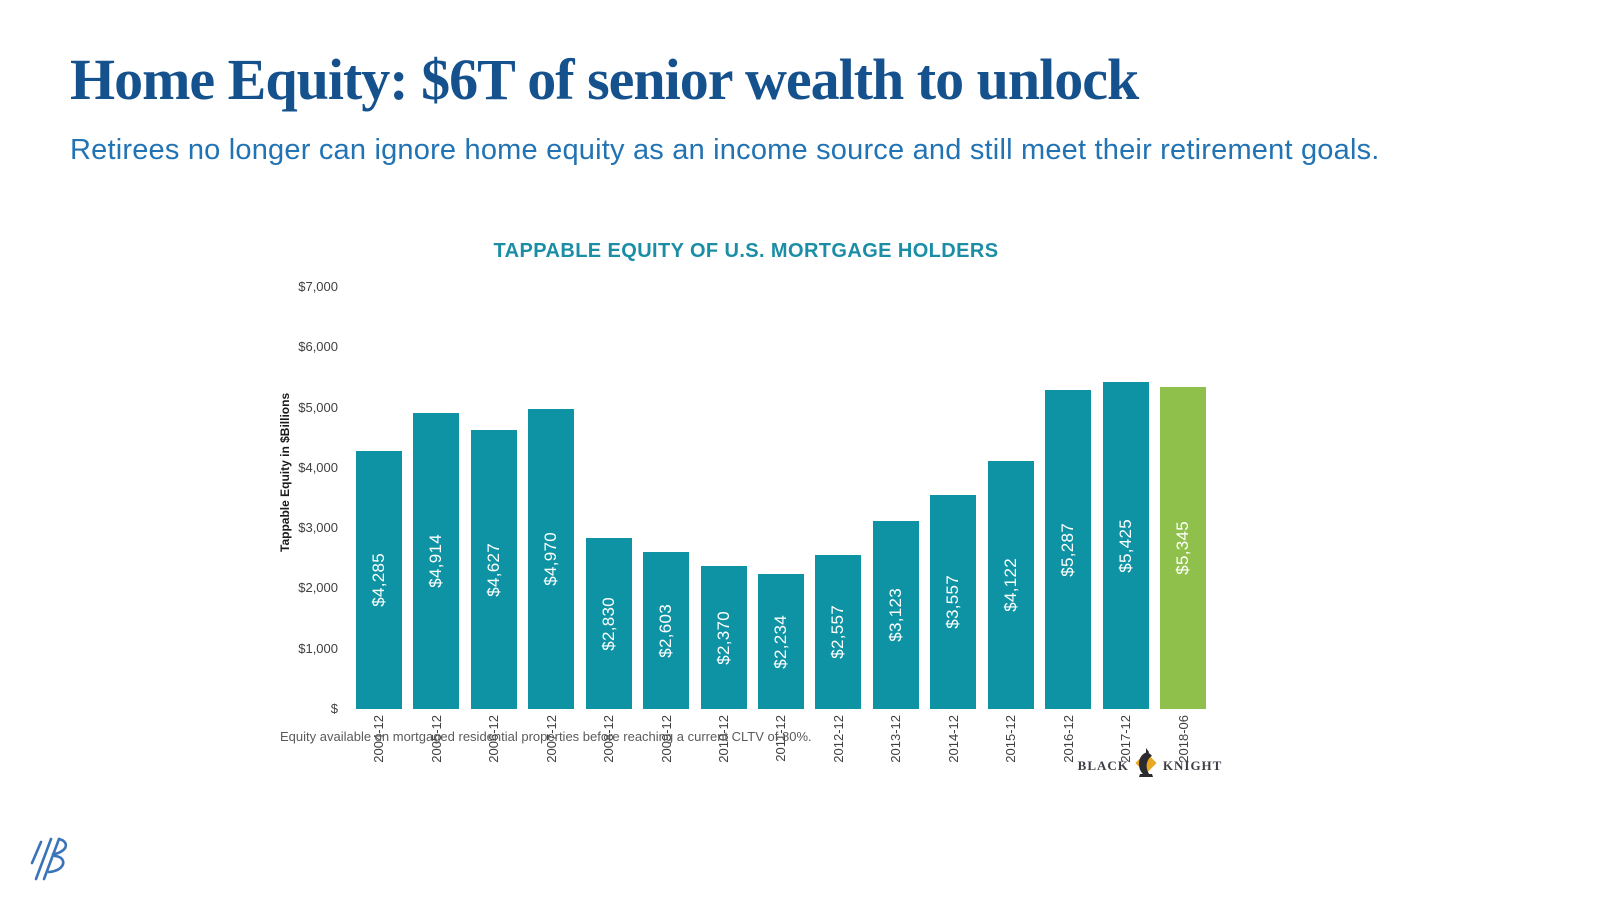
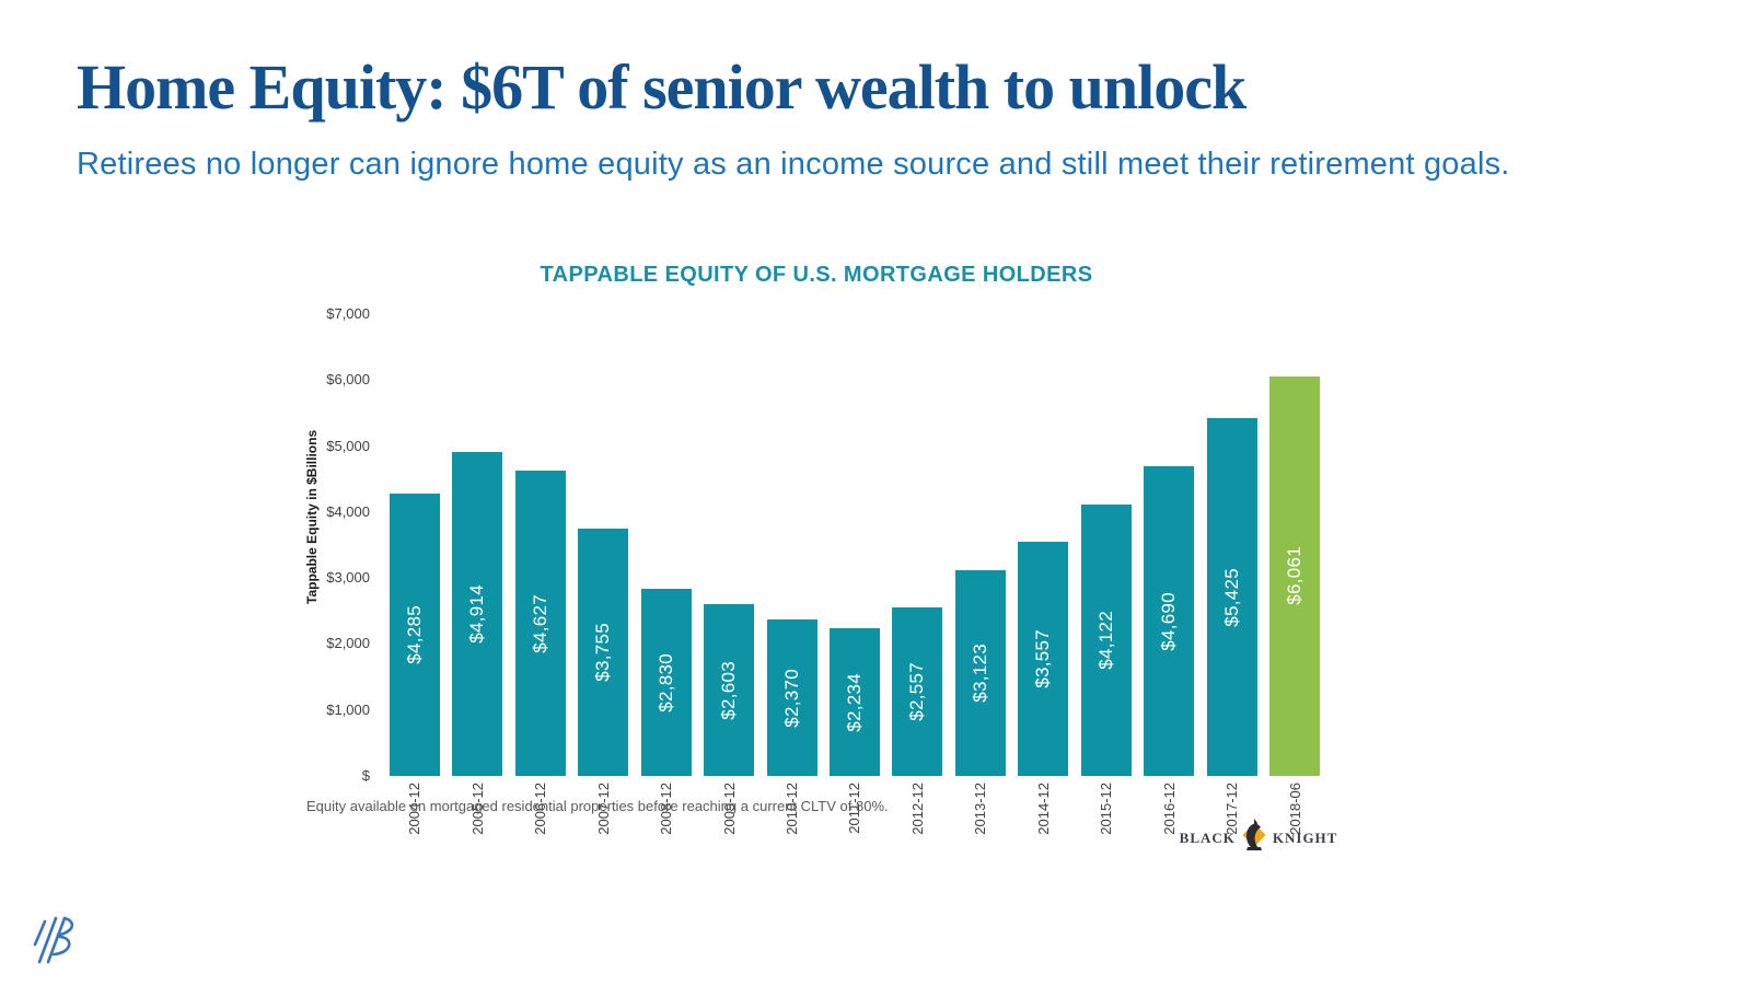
2007-12: $4,970 -> $3,755
2016-12: $5,287 -> $4,690
2018-06: $5,345 -> $6,061
